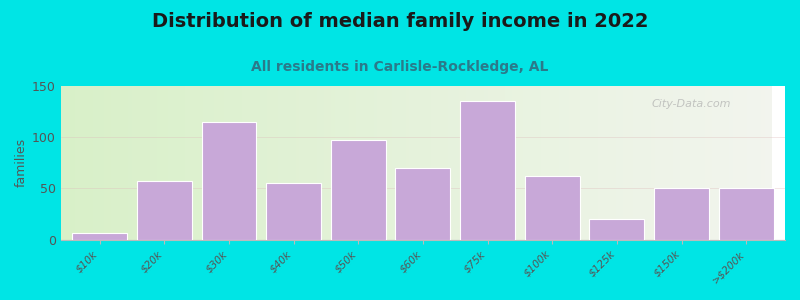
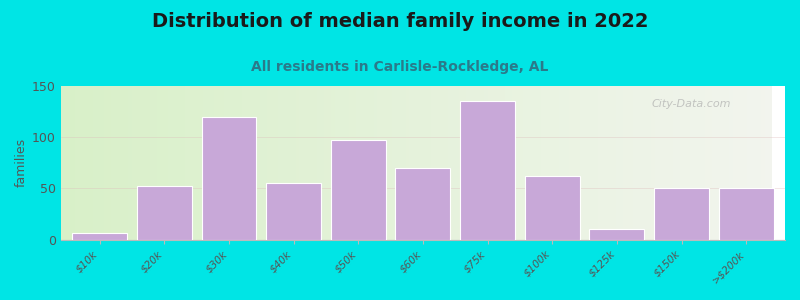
$20k: 57 -> 52
$30k: 115 -> 120
$125k: 20 -> 10
